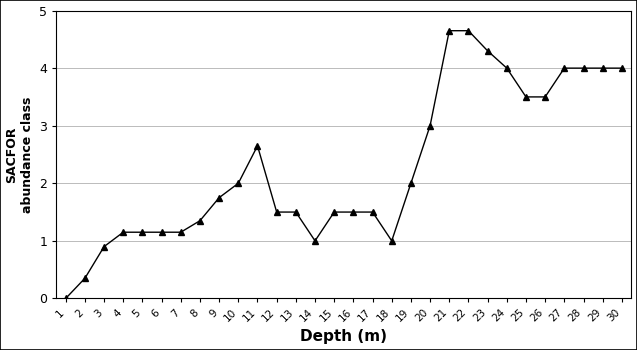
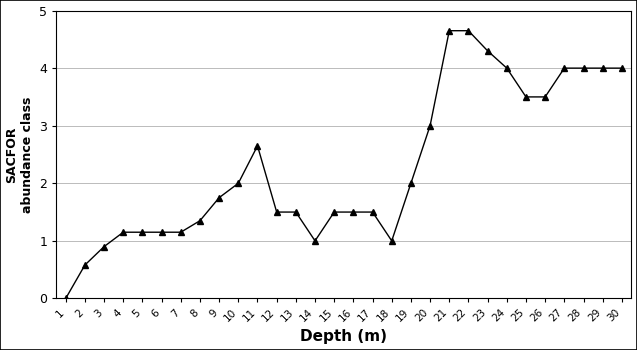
2: 0.35 -> 0.58
